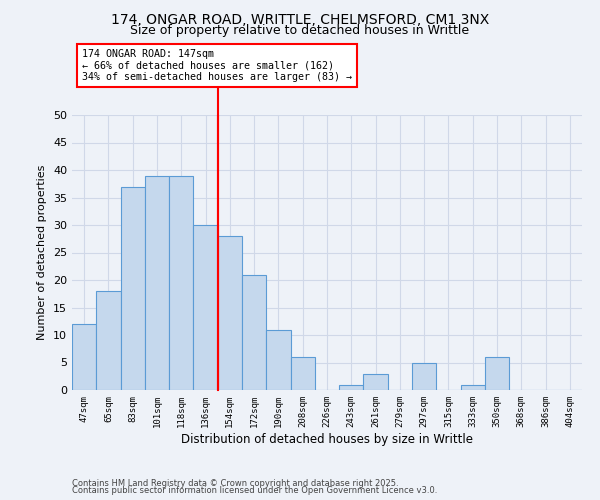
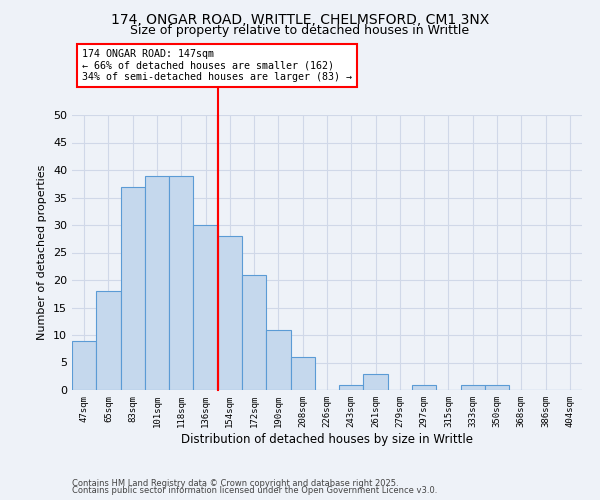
47sqm: 12 -> 9
297sqm: 5 -> 1
350sqm: 6 -> 1
